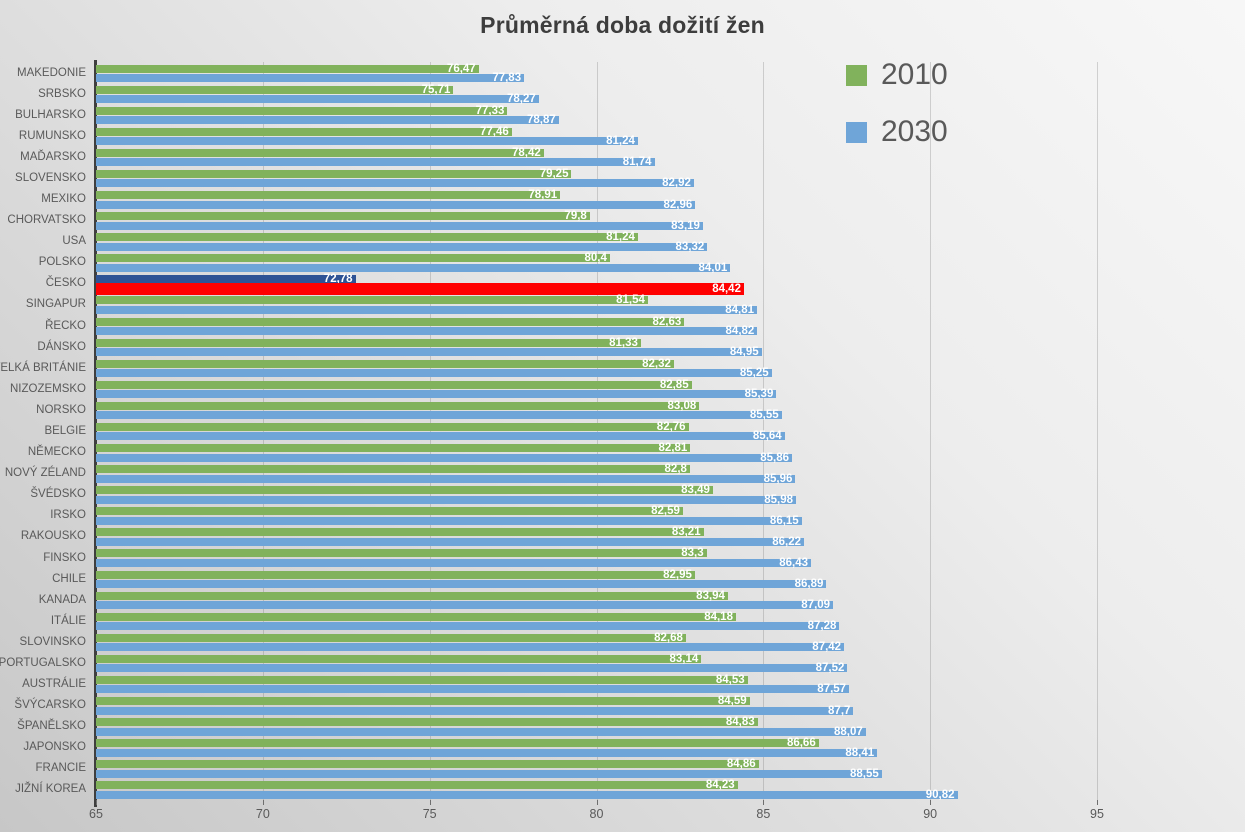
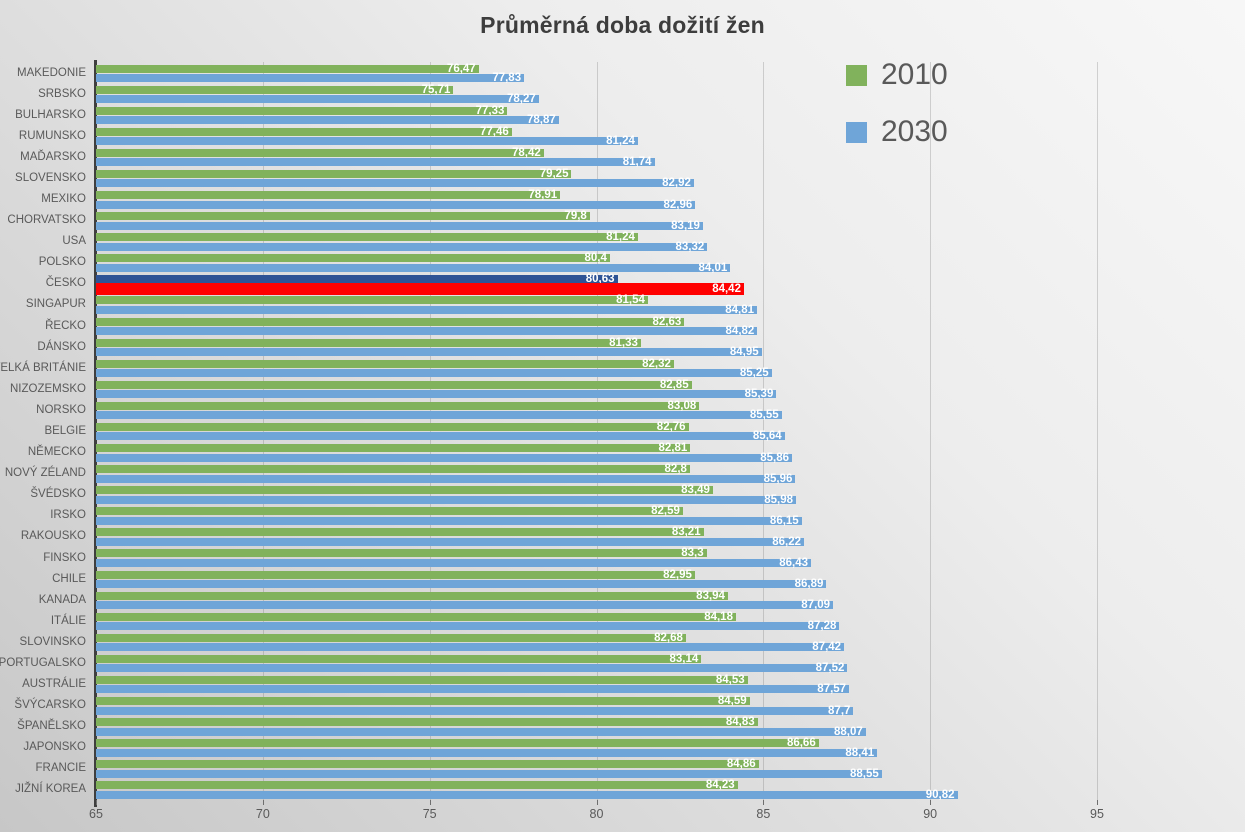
2010/ČESKO: 72,78 -> 80,63
